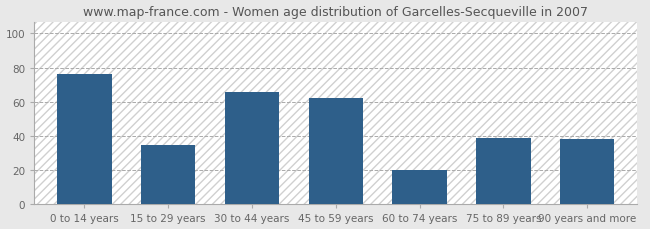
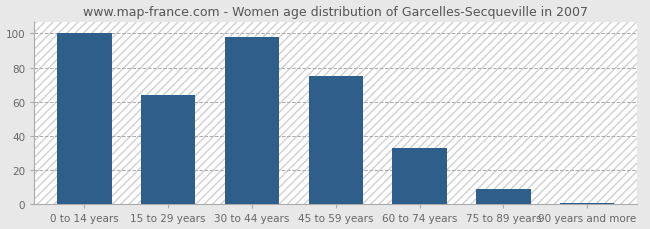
0 to 14 years: 76 -> 100
15 to 29 years: 35 -> 64
30 to 44 years: 66 -> 98
45 to 59 years: 62 -> 75
60 to 74 years: 20 -> 33
75 to 89 years: 39 -> 9
90 years and more: 38 -> 1
